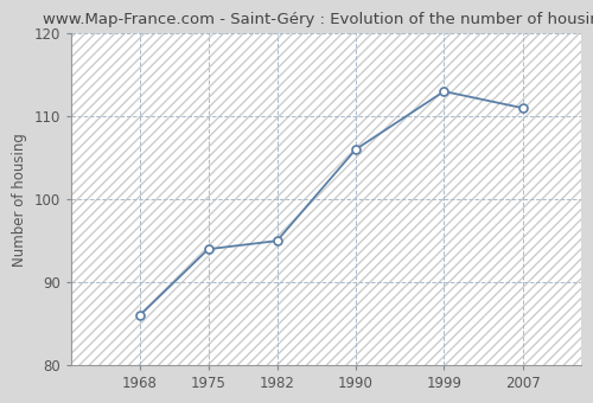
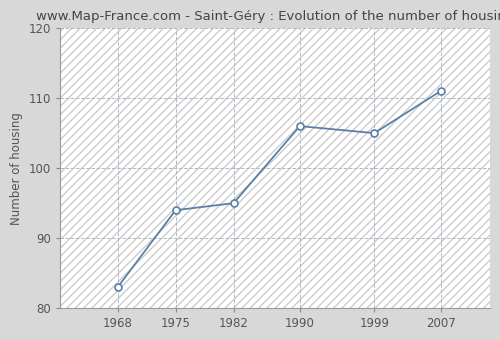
1968: 86 -> 83
1999: 113 -> 105
